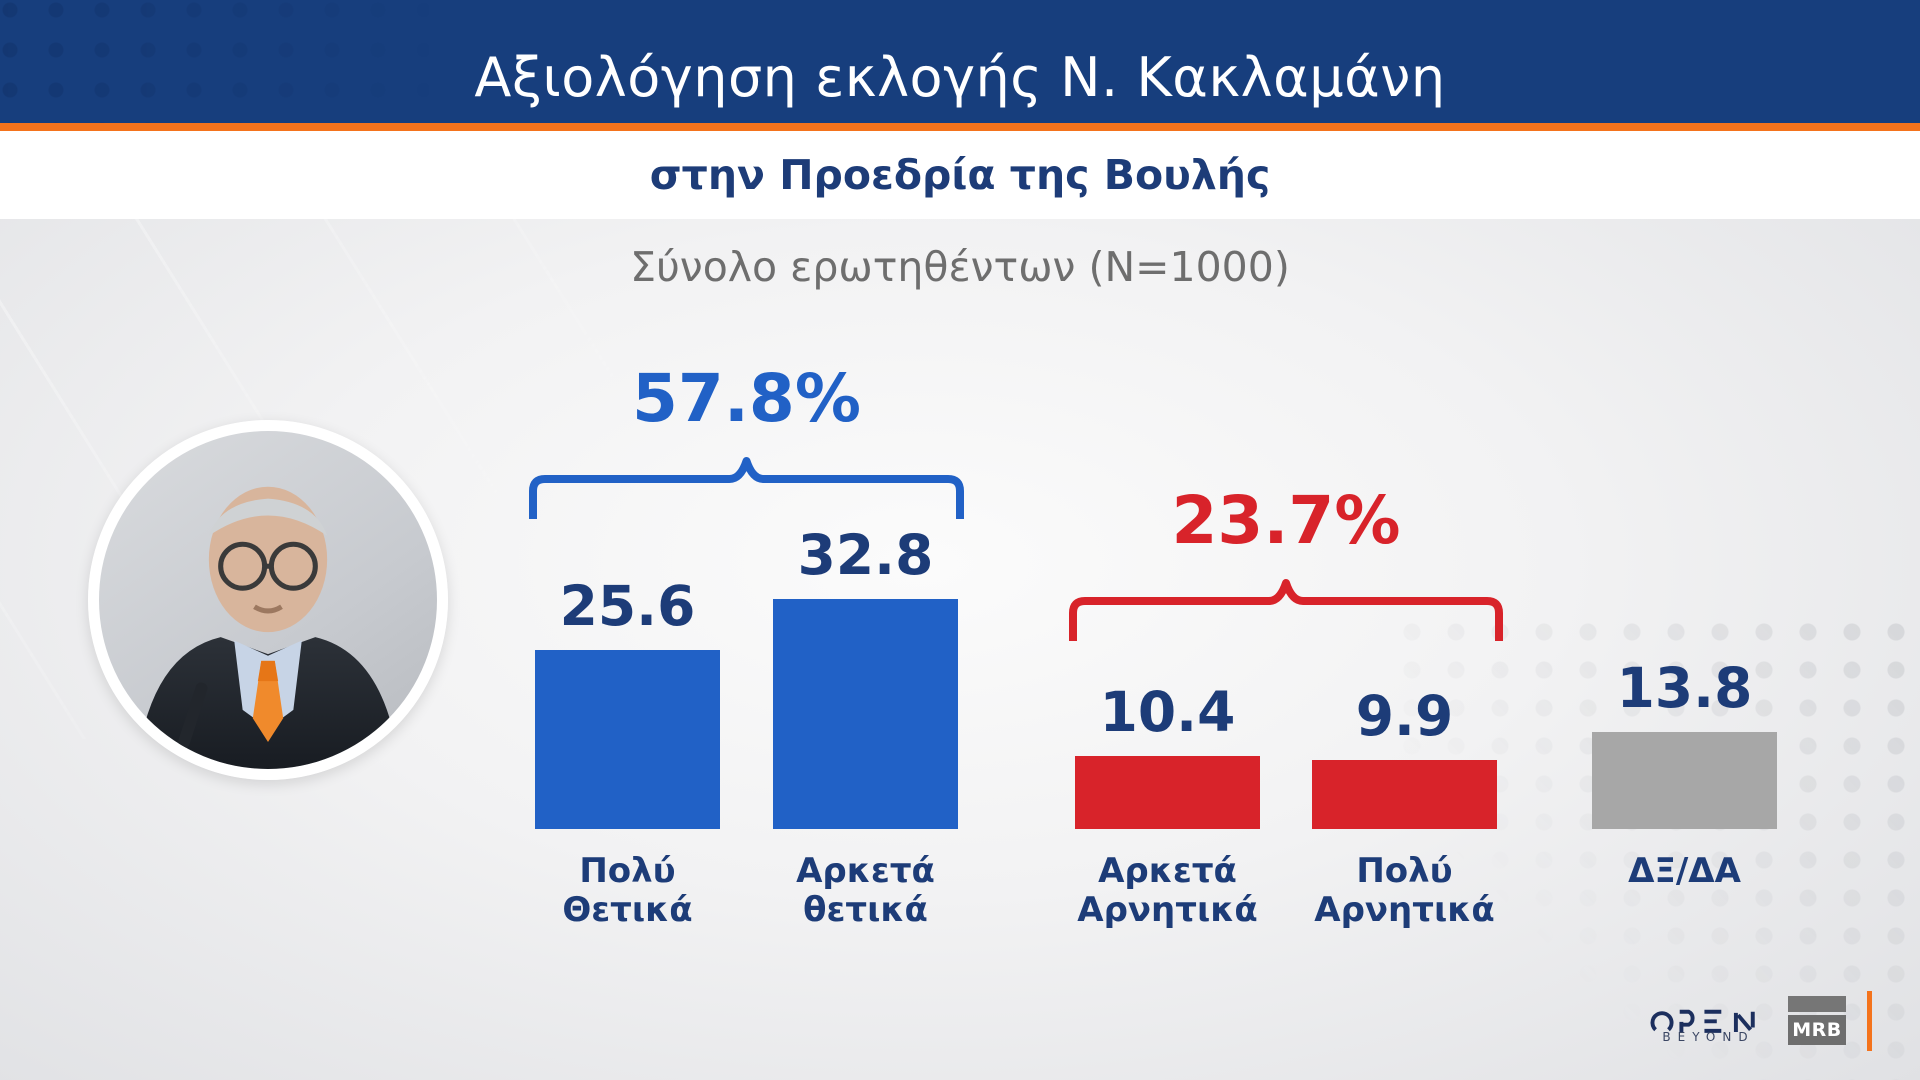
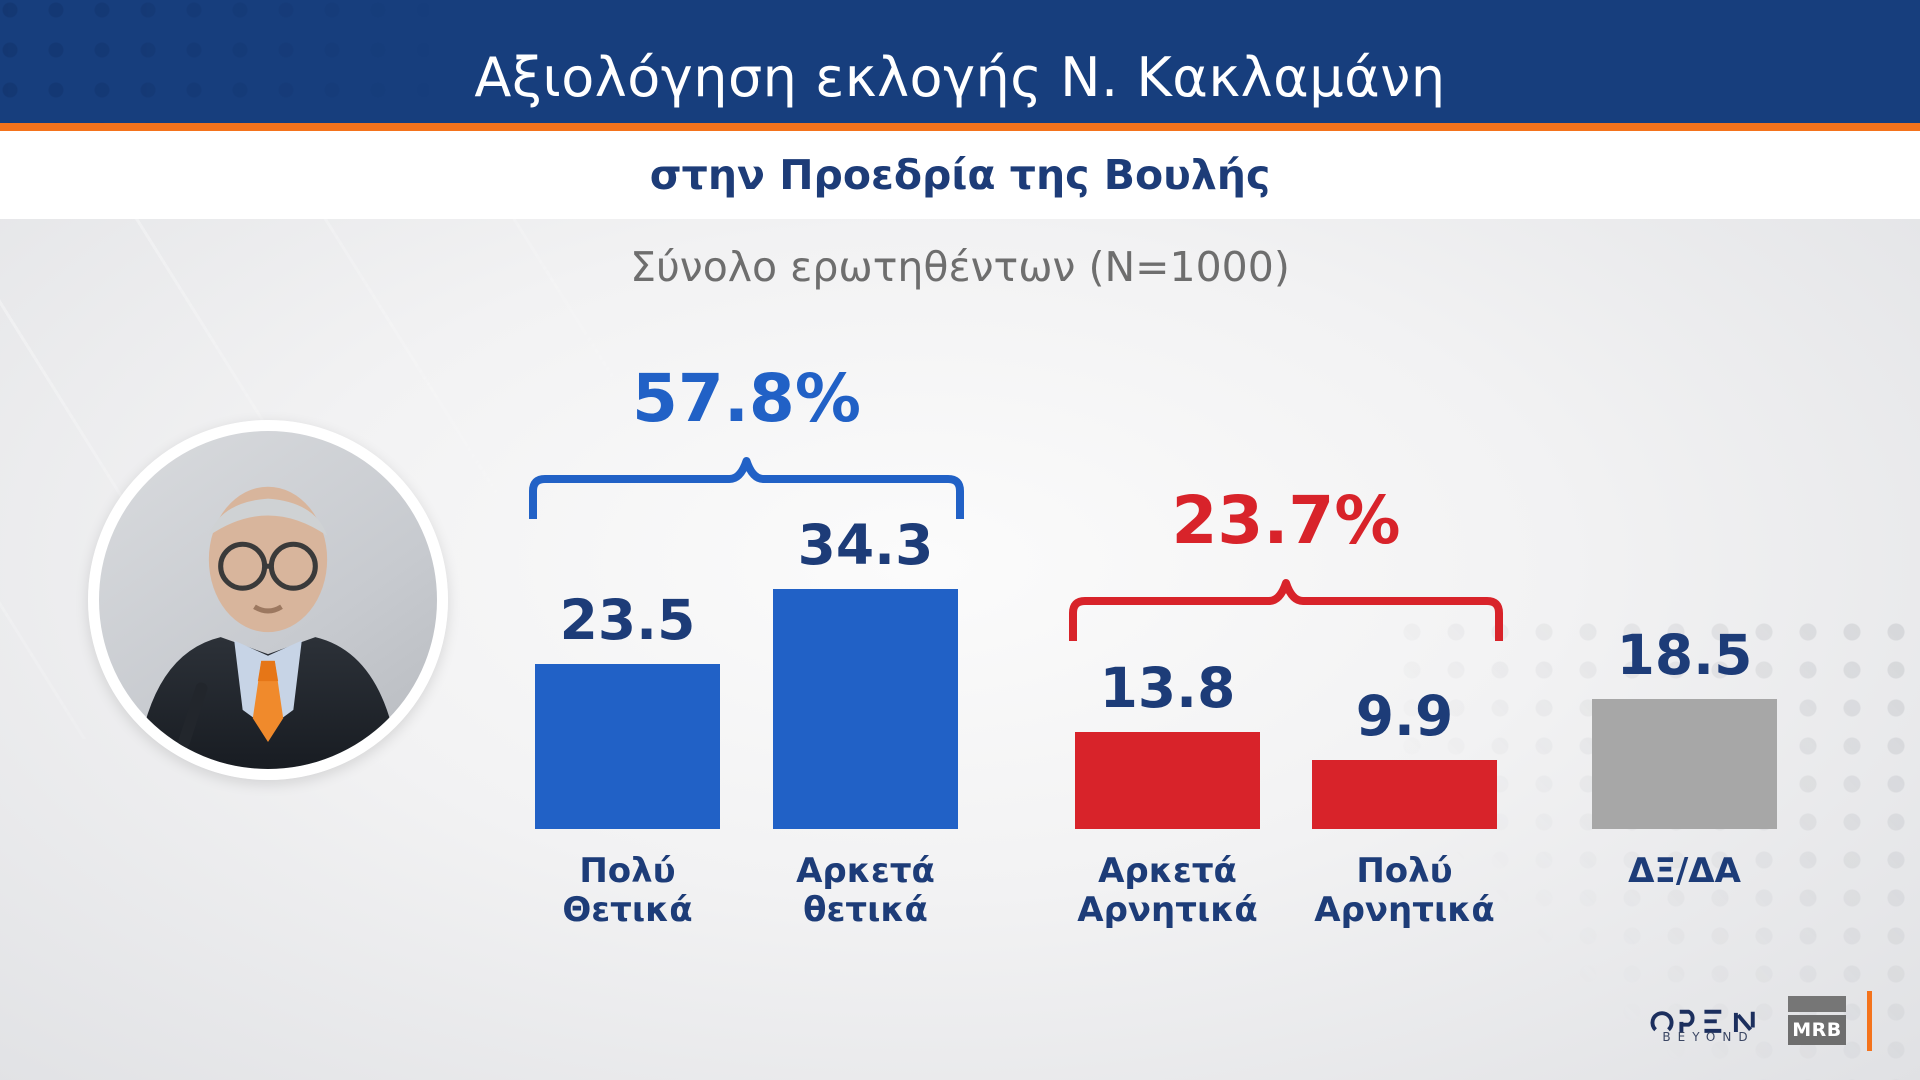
Πολύ Θετικά: 25.6 -> 23.5
Αρκετά θετικά: 32.8 -> 34.3
Αρκετά Αρνητικά: 10.4 -> 13.8
ΔΞ/ΔΑ: 13.8 -> 18.5
